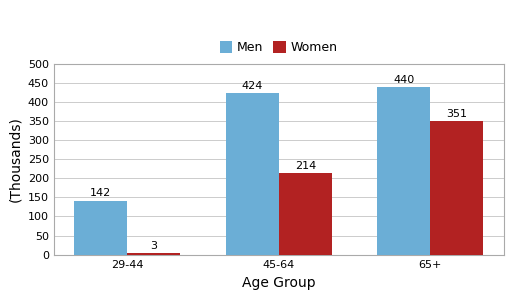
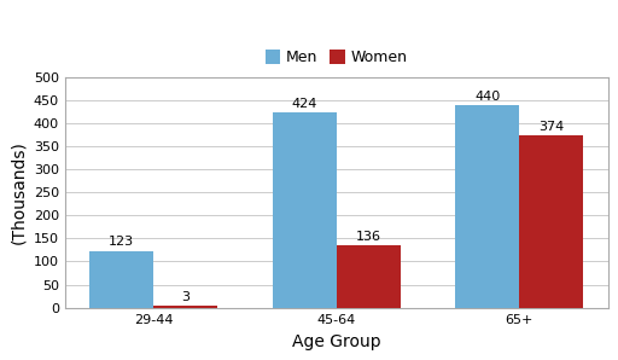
Men/29-44: 142 -> 123
Women/45-64: 214 -> 136
Women/65+: 351 -> 374
